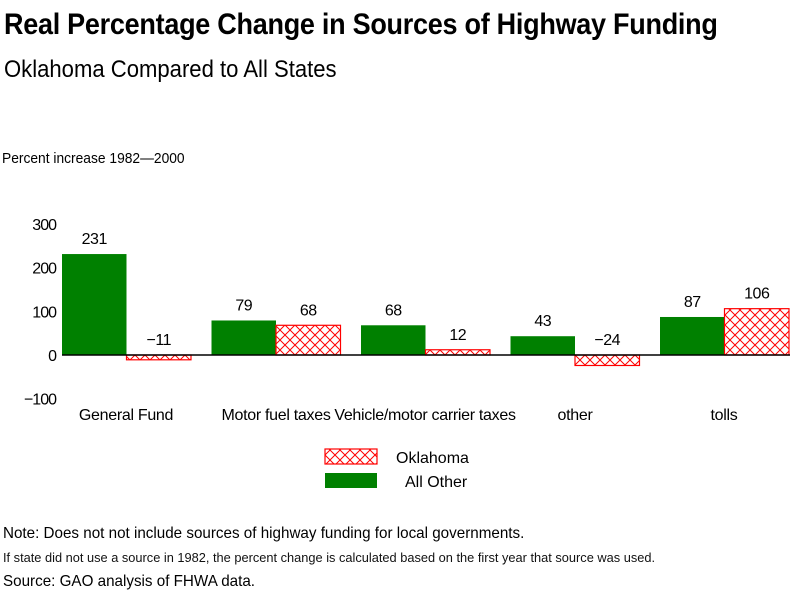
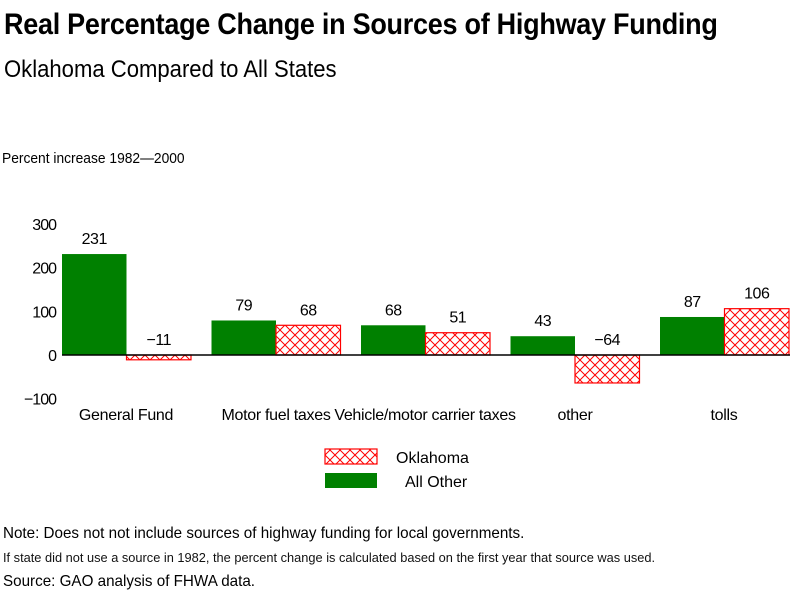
Oklahoma/Vehicle/motor carrier taxes: 12 -> 51
Oklahoma/other: −24 -> −64
